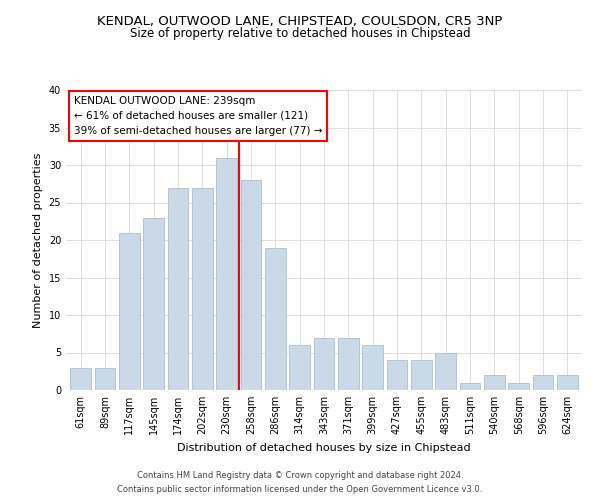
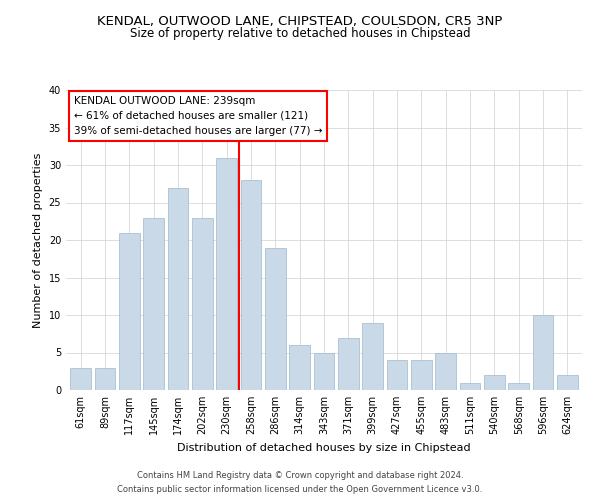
202sqm: 27 -> 23
343sqm: 7 -> 5
399sqm: 6 -> 9
596sqm: 2 -> 10
